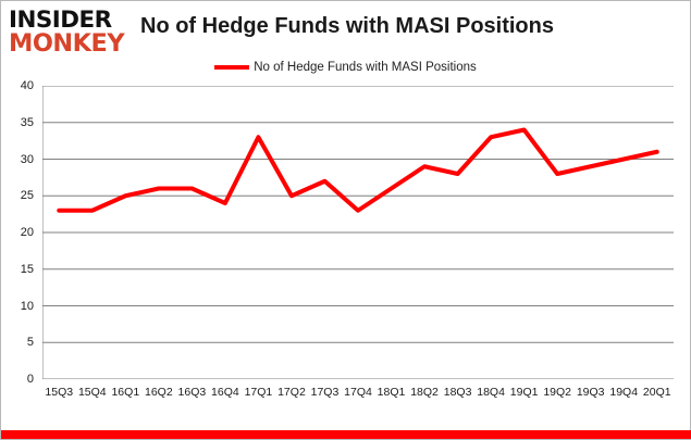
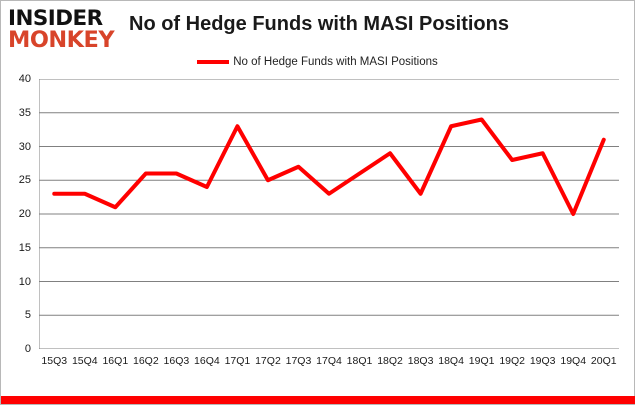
16Q1: 25 -> 21
18Q3: 28 -> 23
19Q4: 30 -> 20
